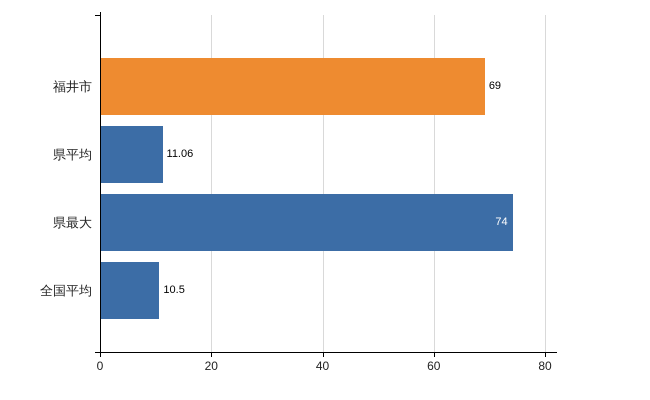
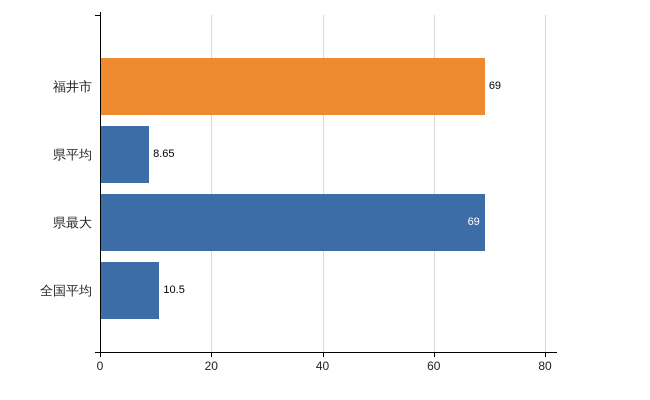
県平均: 11.06 -> 8.65
県最大: 74 -> 69
